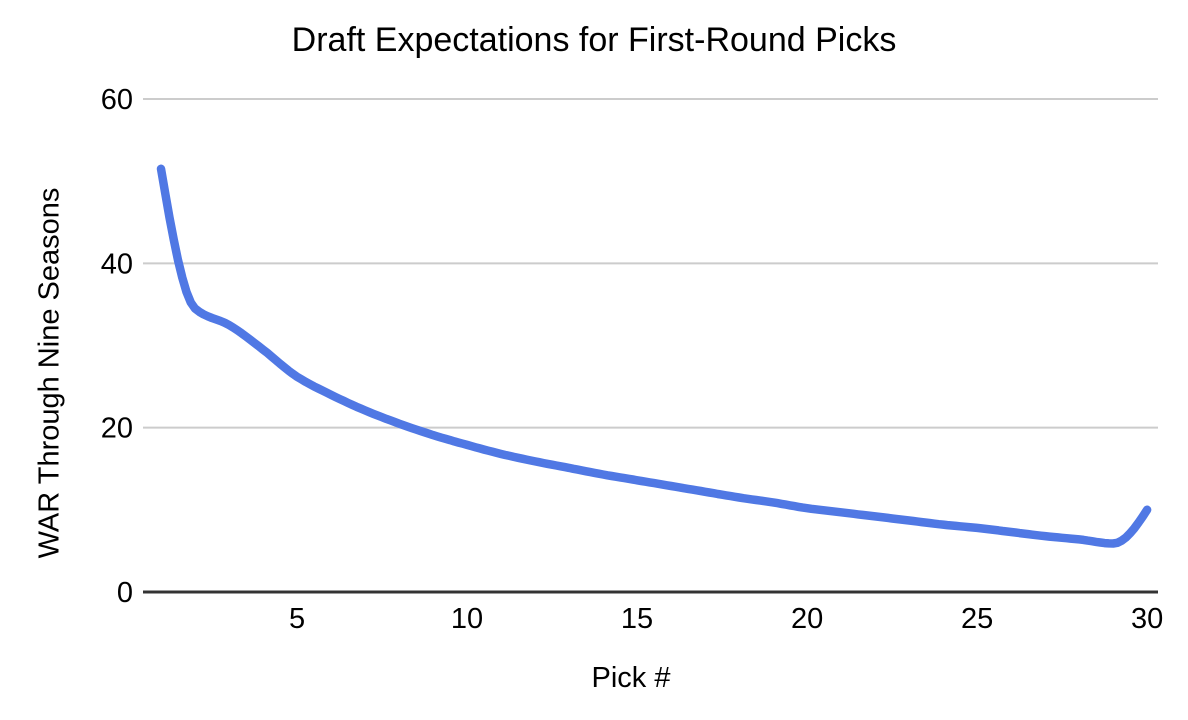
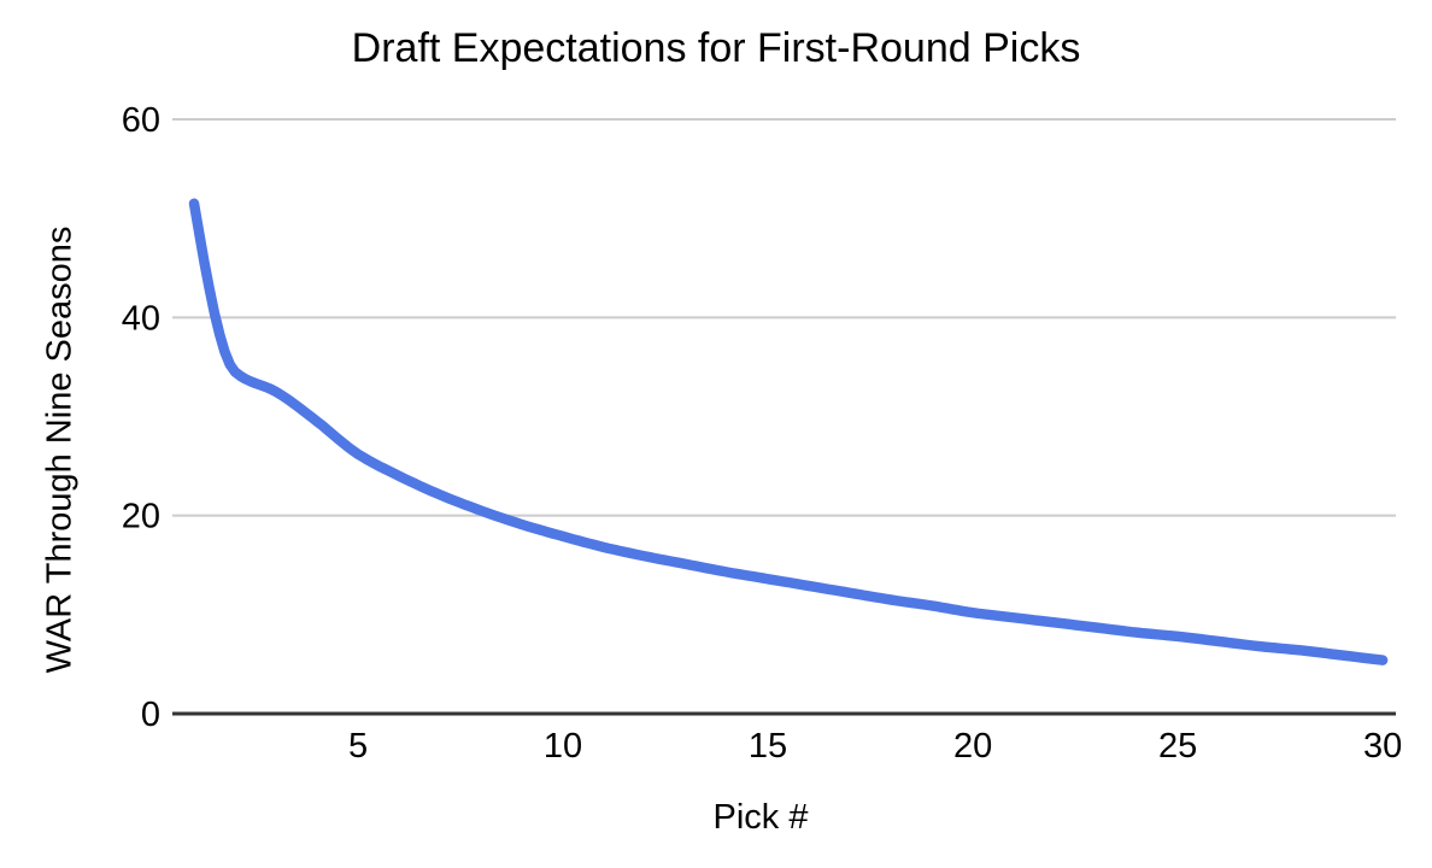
30: 10 -> 5
